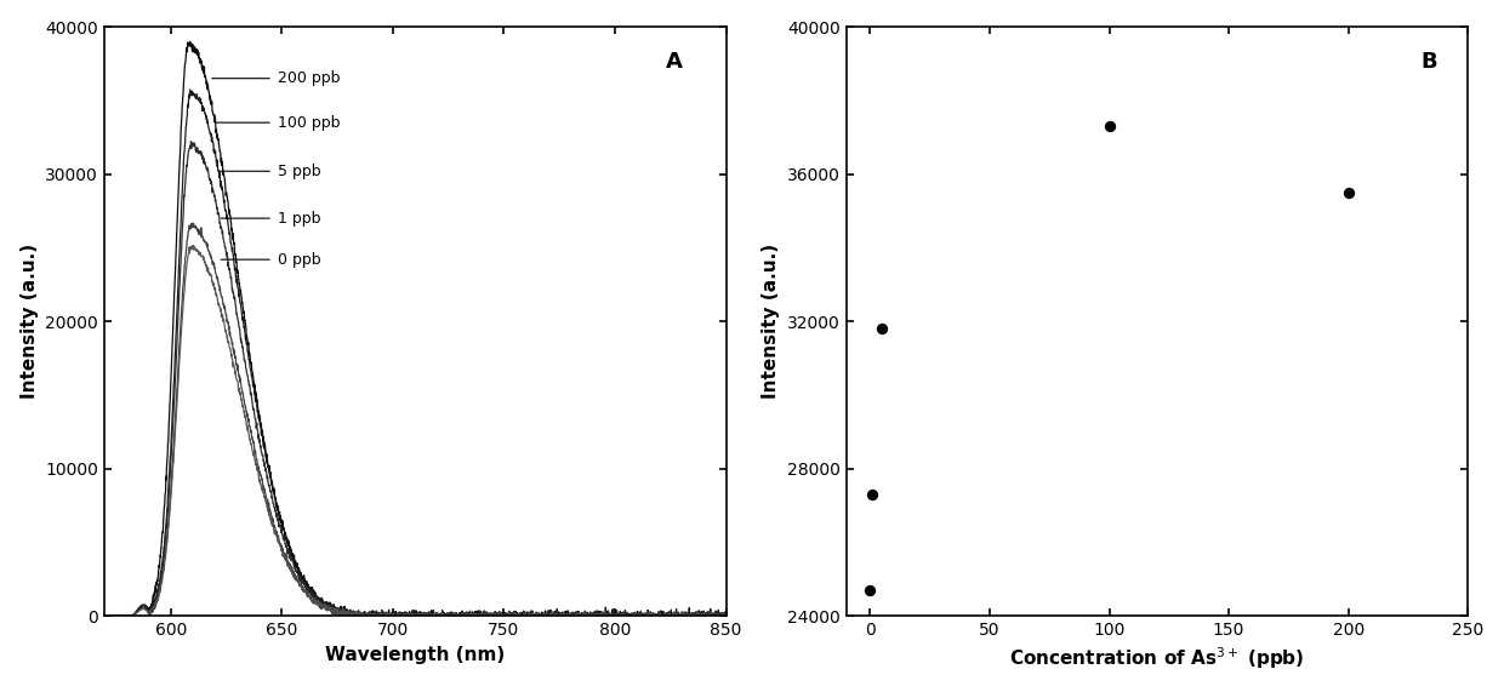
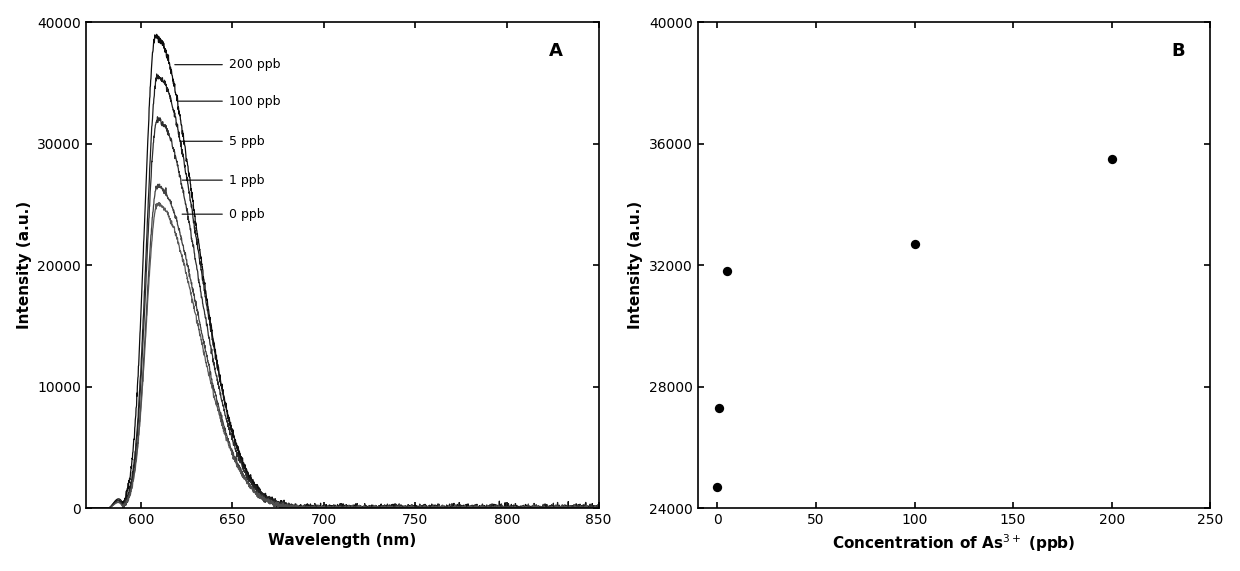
100: 37300 -> 32700
